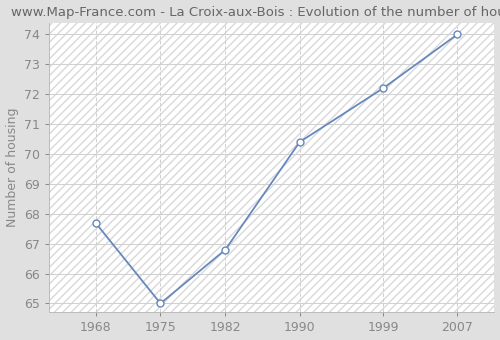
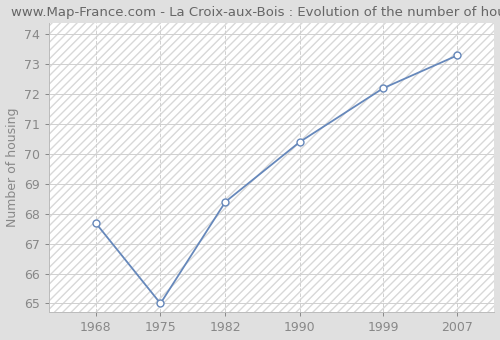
1982: 66.8 -> 68.4
2007: 74.0 -> 73.3
